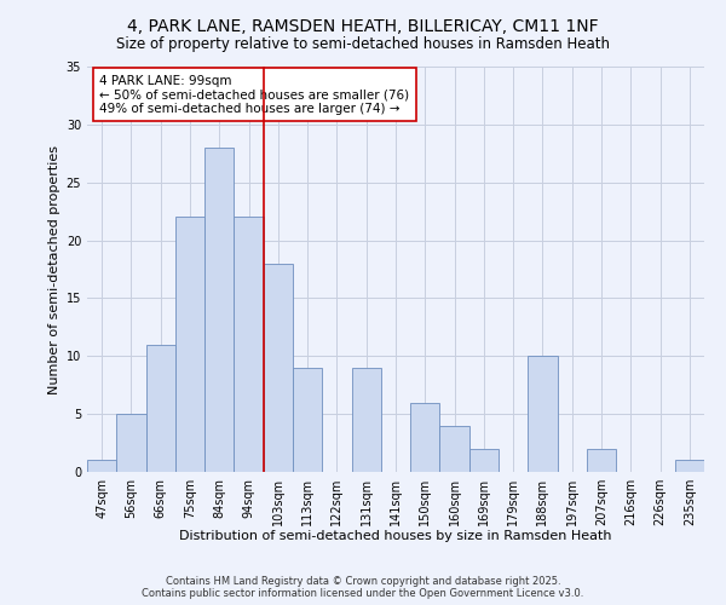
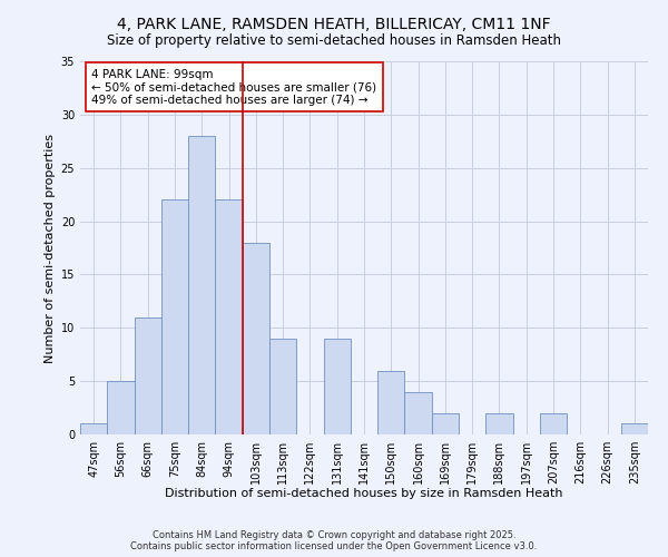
188sqm: 10 -> 2
